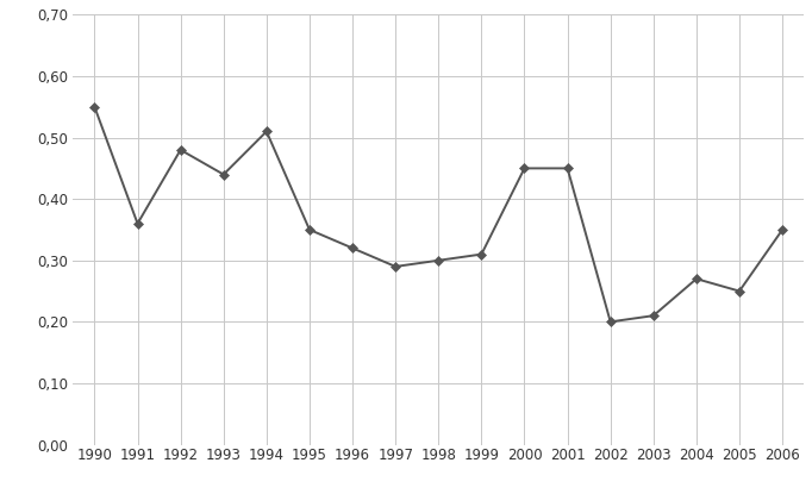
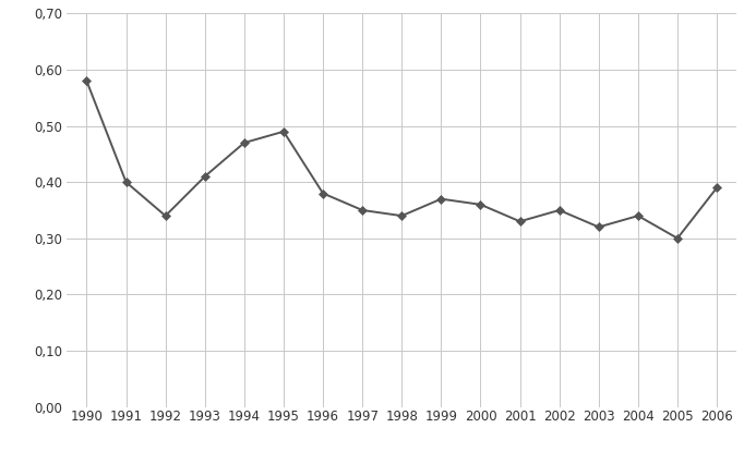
1990: 0,55 -> 0,58
1991: 0,36 -> 0,40
1992: 0,48 -> 0,34
1993: 0,44 -> 0,41
1994: 0,51 -> 0,47
1995: 0,35 -> 0,49
1996: 0,32 -> 0,38
1997: 0,29 -> 0,35
1998: 0,30 -> 0,34
1999: 0,31 -> 0,37
2000: 0,45 -> 0,36
2001: 0,45 -> 0,33
2002: 0,20 -> 0,35
2003: 0,21 -> 0,32
2004: 0,27 -> 0,34
2005: 0,25 -> 0,30
2006: 0,35 -> 0,39
